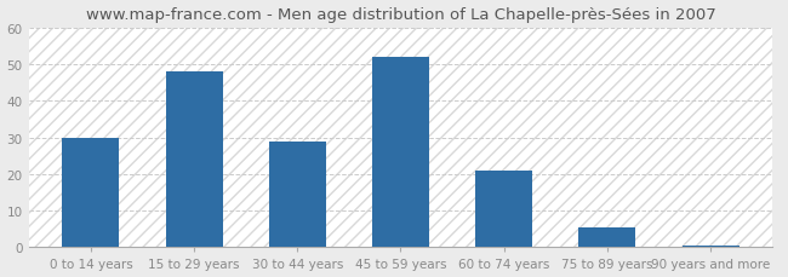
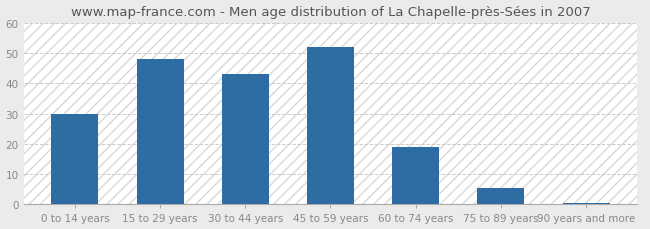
30 to 44 years: 29.0 -> 43.0
60 to 74 years: 21.0 -> 19.0
